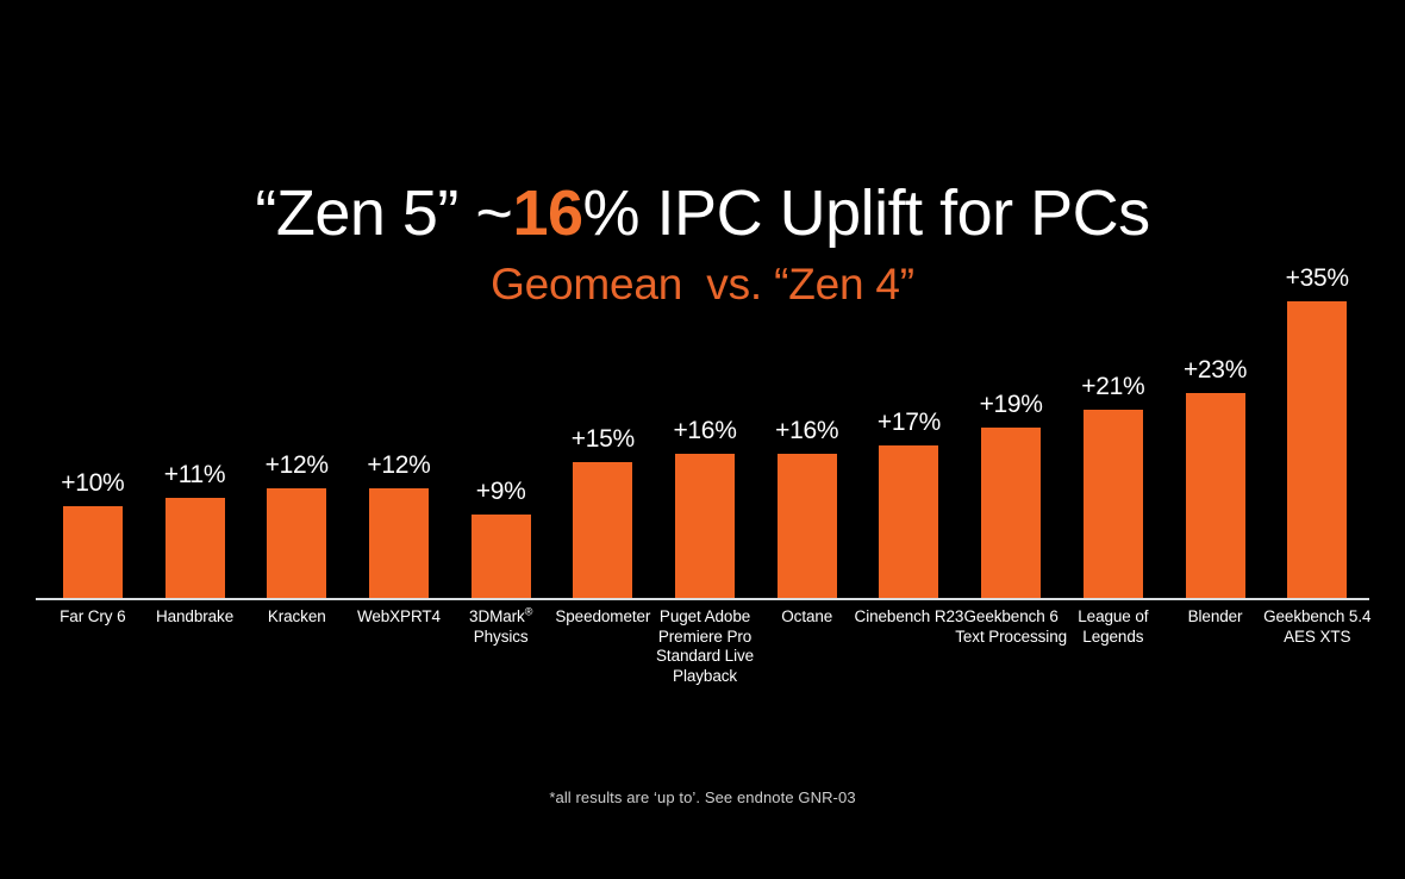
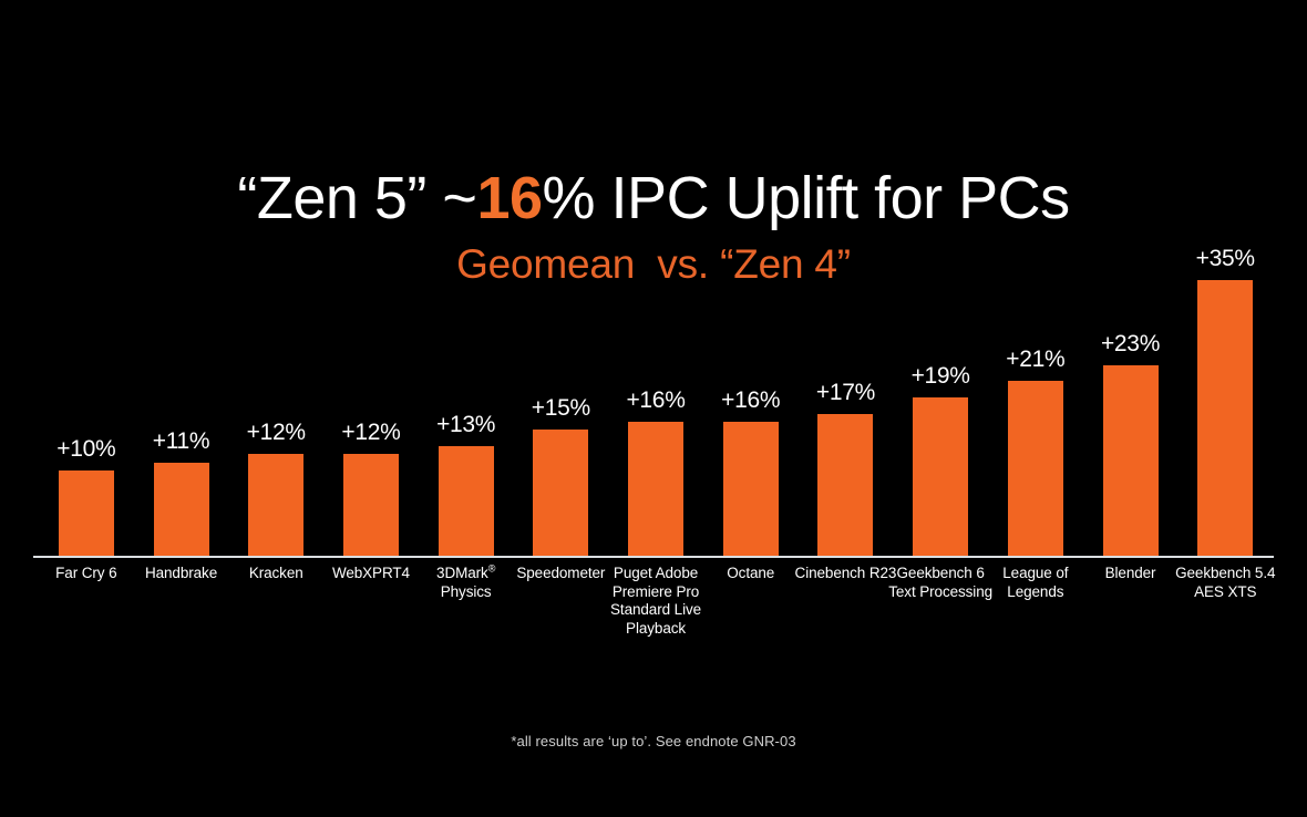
3DMark® Physics: +9% -> +13%
